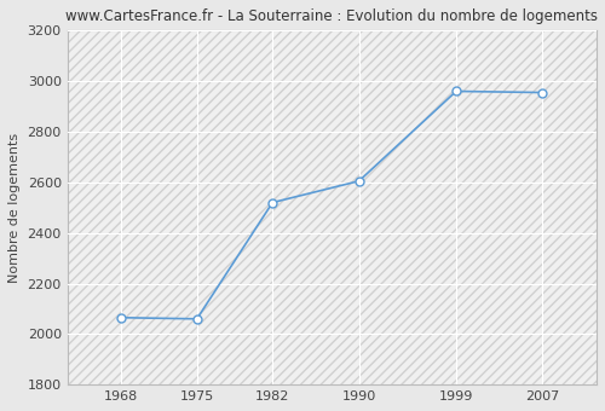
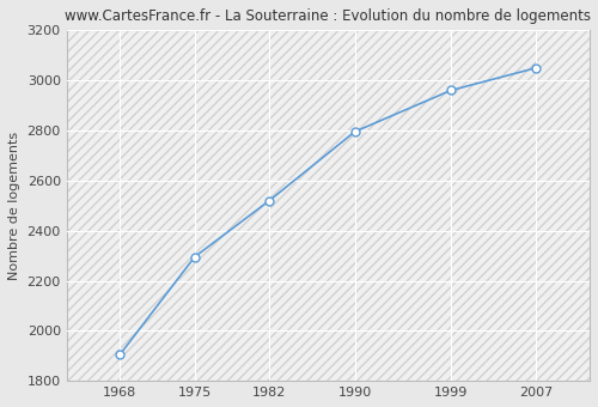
1968: 2065 -> 1905
1975: 2060 -> 2295
1990: 2605 -> 2795
2007: 2955 -> 3050
